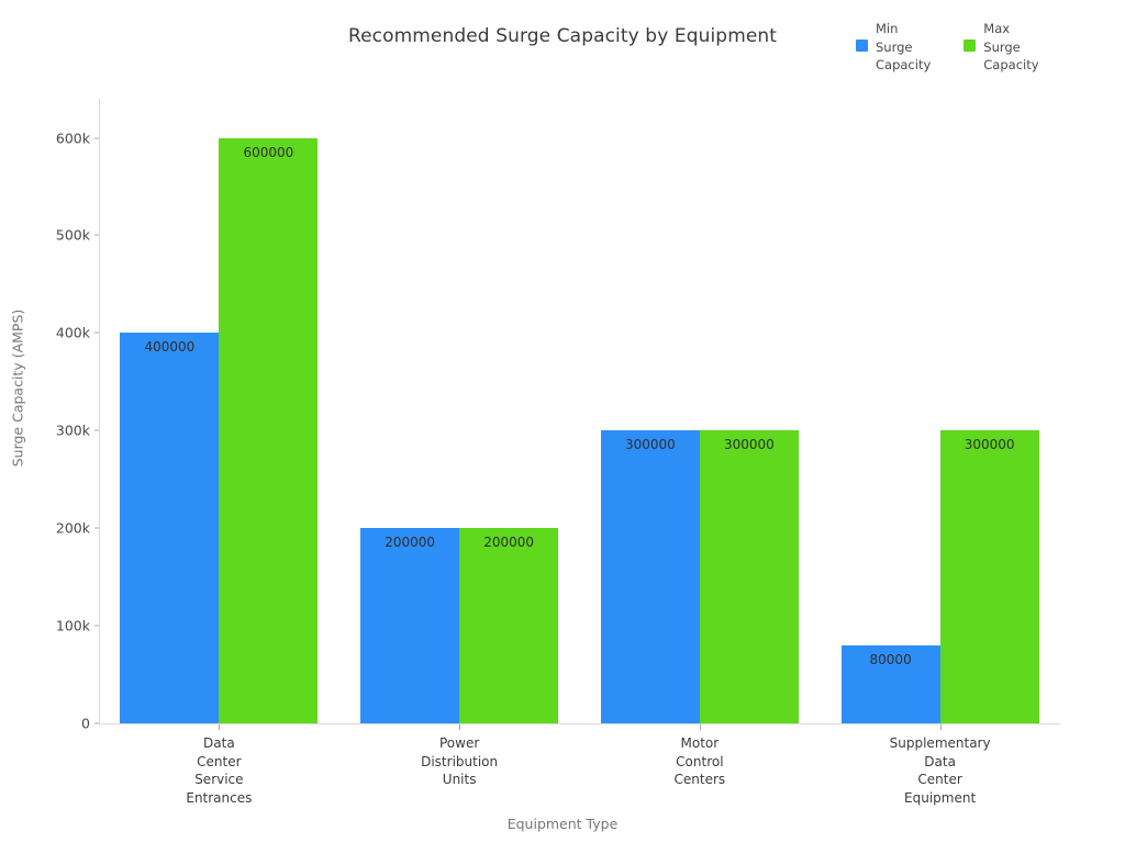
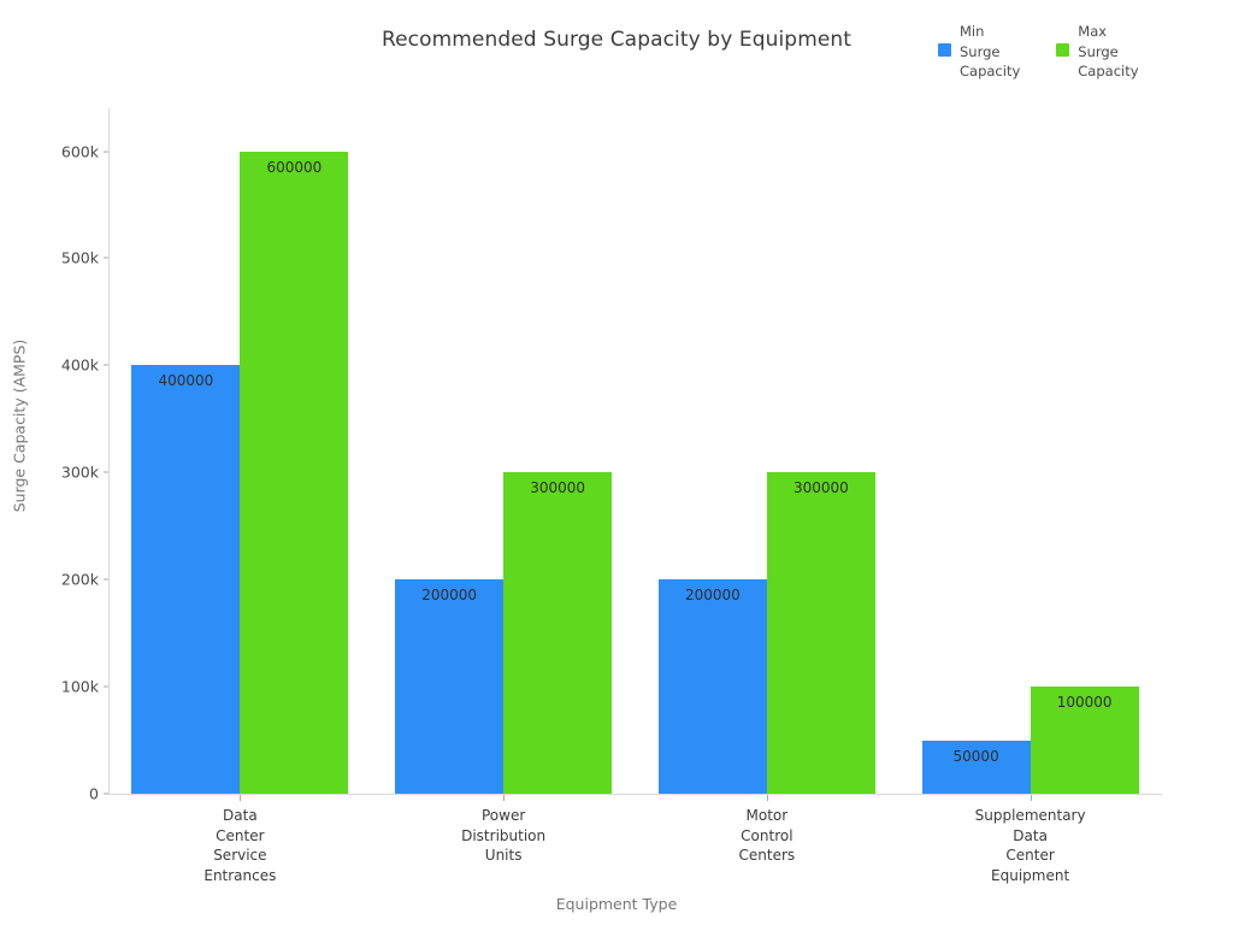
Max Surge Capacity/Power Distribution Units: 200000 -> 300000
Min Surge Capacity/Motor Control Centers: 300000 -> 200000
Min Surge Capacity/Supplementary Data Center Equipment: 80000 -> 50000
Max Surge Capacity/Supplementary Data Center Equipment: 300000 -> 100000
